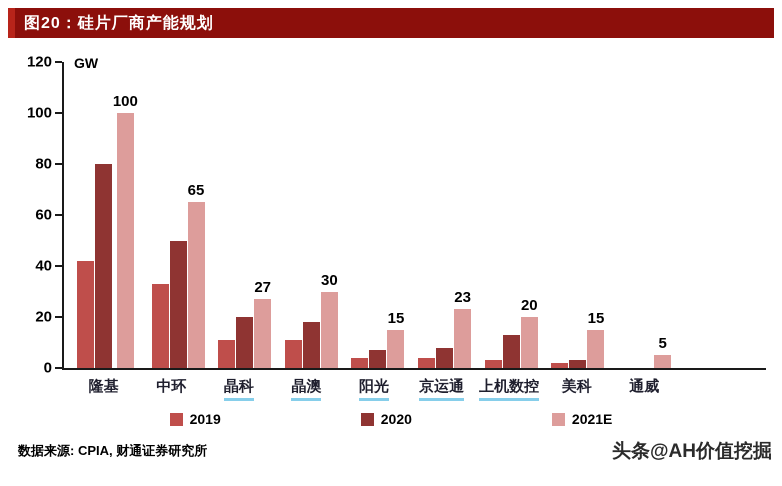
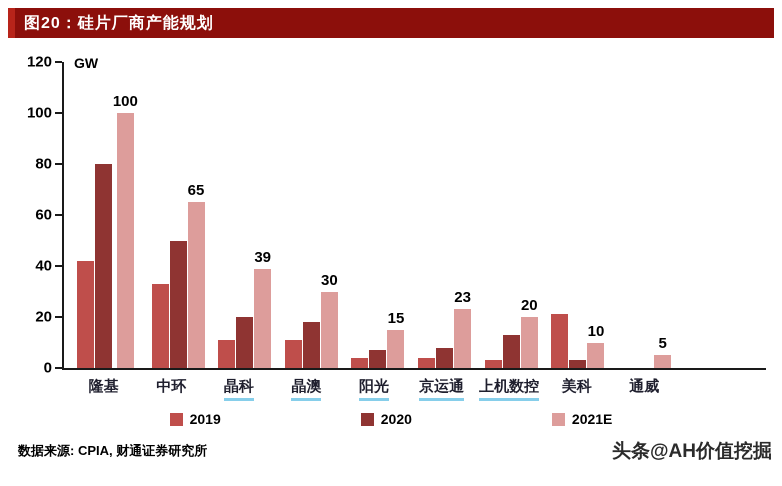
2021E/晶科: 27 -> 39
2019/美科: 2 -> 21
2021E/美科: 15 -> 10
